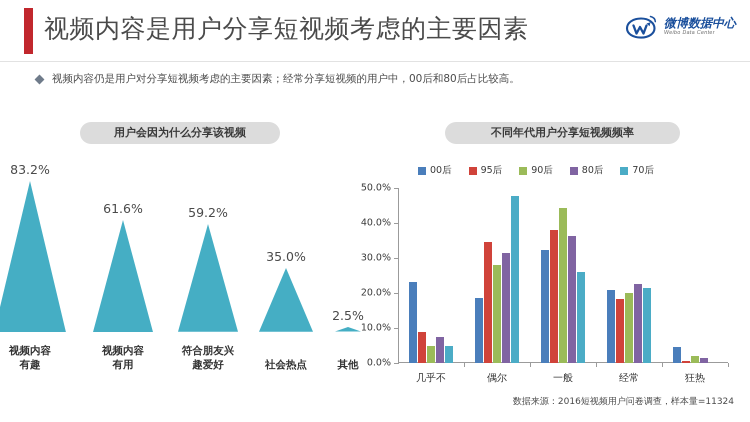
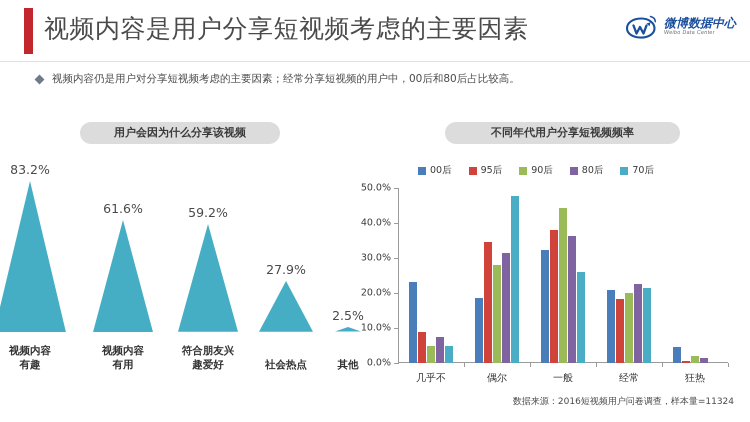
用户会因为什么分享该视频/社会热点: 35.0% -> 27.9%
